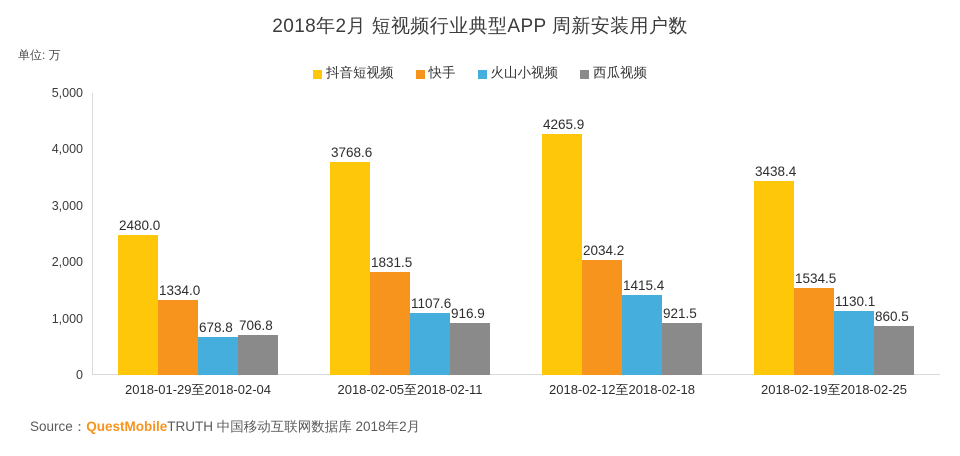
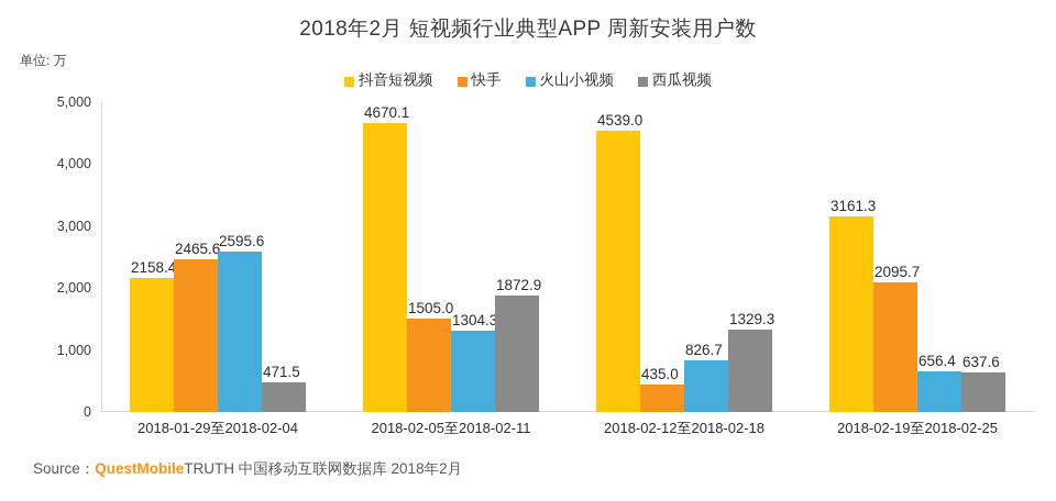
抖音短视频/2018-01-29至2018-02-04: 2480.0 -> 2158.4
快手/2018-01-29至2018-02-04: 1334.0 -> 2465.6
火山小视频/2018-01-29至2018-02-04: 678.8 -> 2595.6
西瓜视频/2018-01-29至2018-02-04: 706.8 -> 471.5
抖音短视频/2018-02-05至2018-02-11: 3768.6 -> 4670.1
快手/2018-02-05至2018-02-11: 1831.5 -> 1505.0
火山小视频/2018-02-05至2018-02-11: 1107.6 -> 1304.3
西瓜视频/2018-02-05至2018-02-11: 916.9 -> 1872.9
抖音短视频/2018-02-12至2018-02-18: 4265.9 -> 4539.0
快手/2018-02-12至2018-02-18: 2034.2 -> 435.0
火山小视频/2018-02-12至2018-02-18: 1415.4 -> 826.7
西瓜视频/2018-02-12至2018-02-18: 921.5 -> 1329.3
抖音短视频/2018-02-19至2018-02-25: 3438.4 -> 3161.3
快手/2018-02-19至2018-02-25: 1534.5 -> 2095.7
火山小视频/2018-02-19至2018-02-25: 1130.1 -> 656.4
西瓜视频/2018-02-19至2018-02-25: 860.5 -> 637.6
